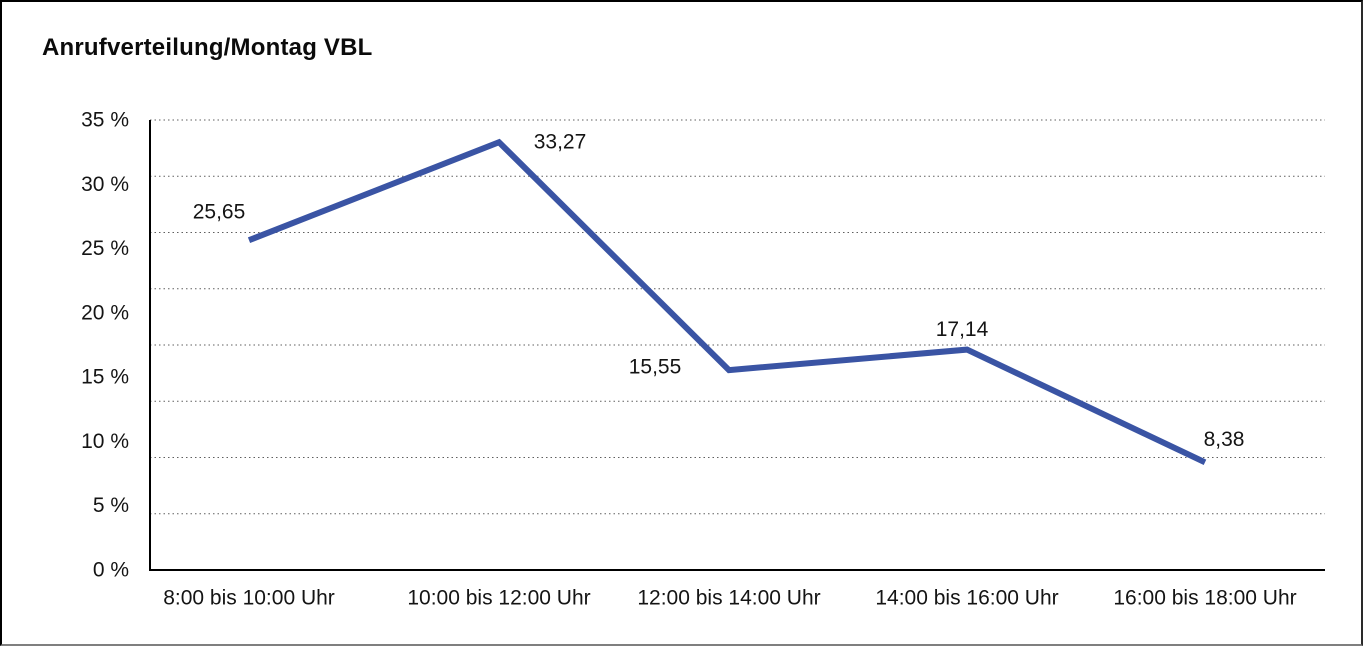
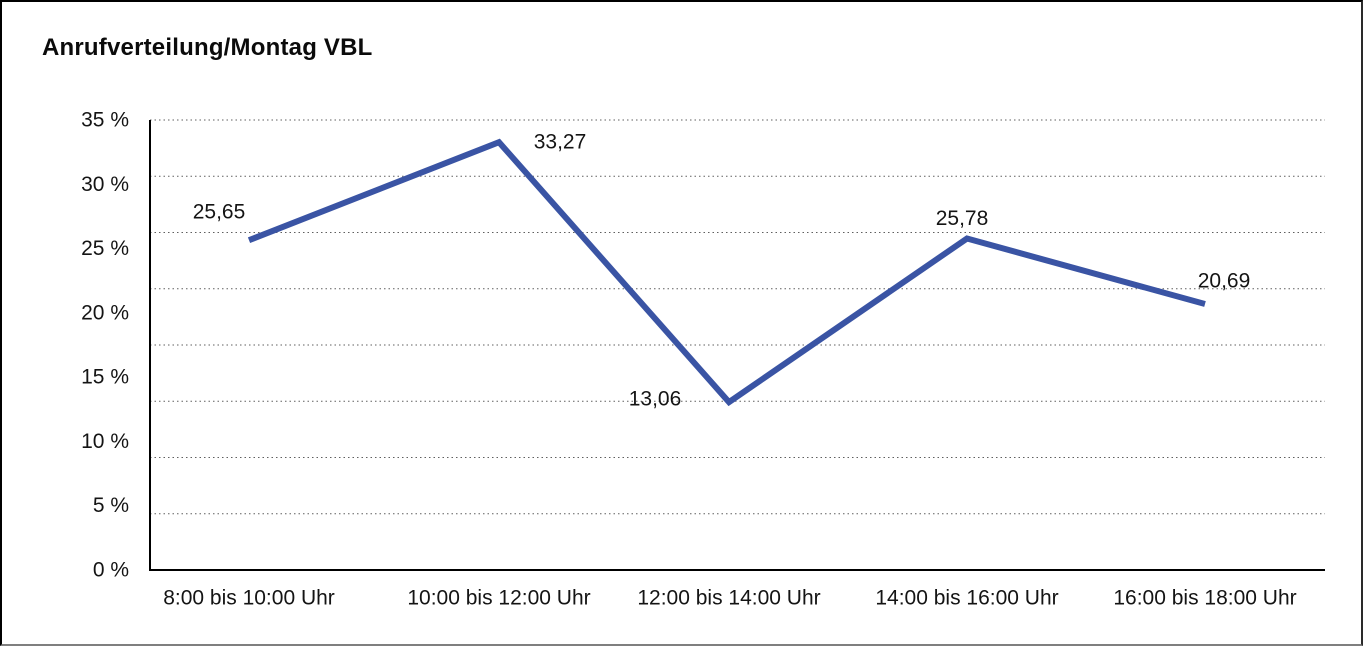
12:00 bis 14:00 Uhr: 15,55 -> 13,06
14:00 bis 16:00 Uhr: 17,14 -> 25,78
16:00 bis 18:00 Uhr: 8,38 -> 20,69
